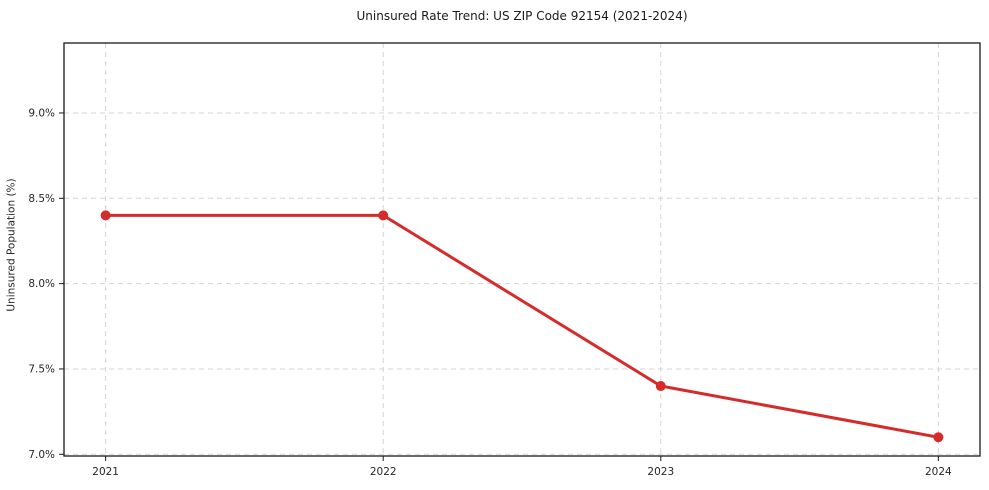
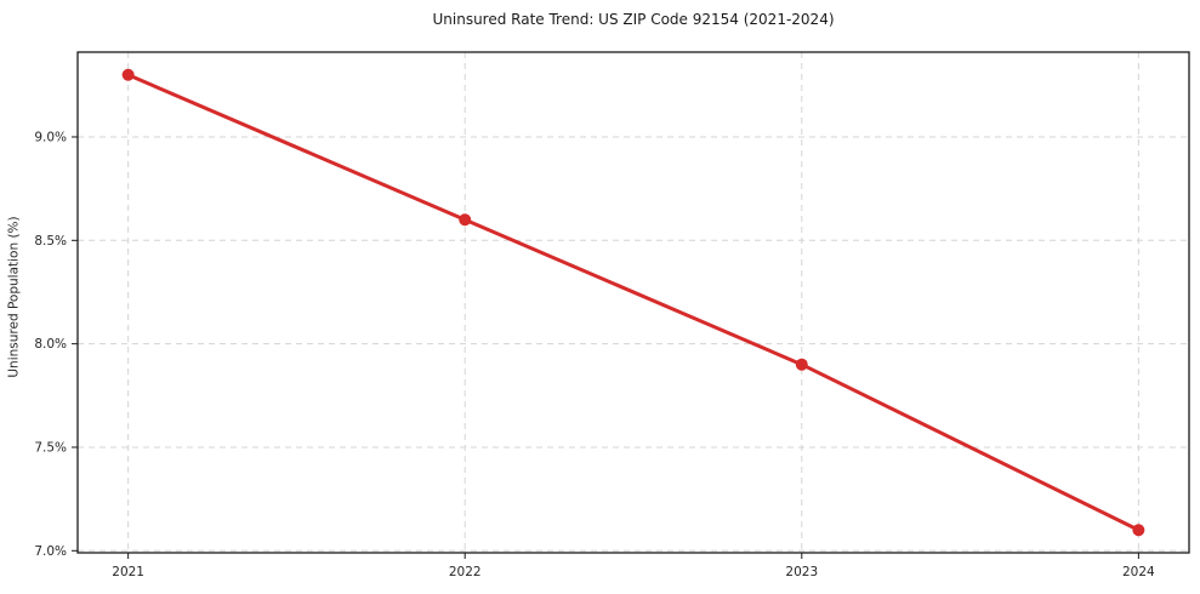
2021: 8.4% -> 9.3%
2022: 8.4% -> 8.6%
2023: 7.4% -> 7.9%
